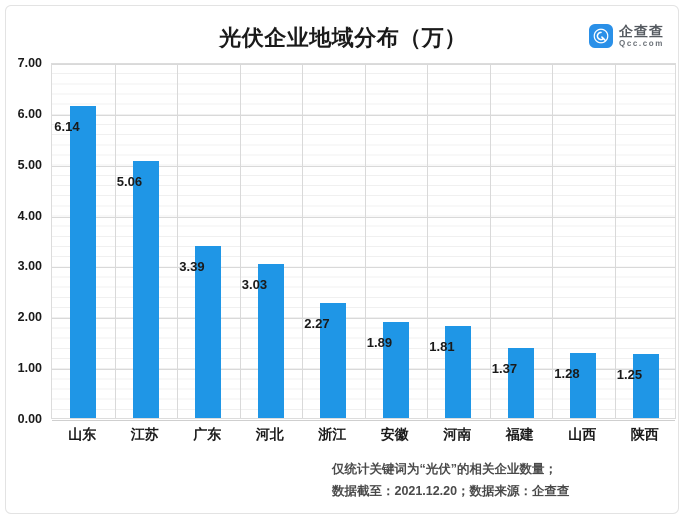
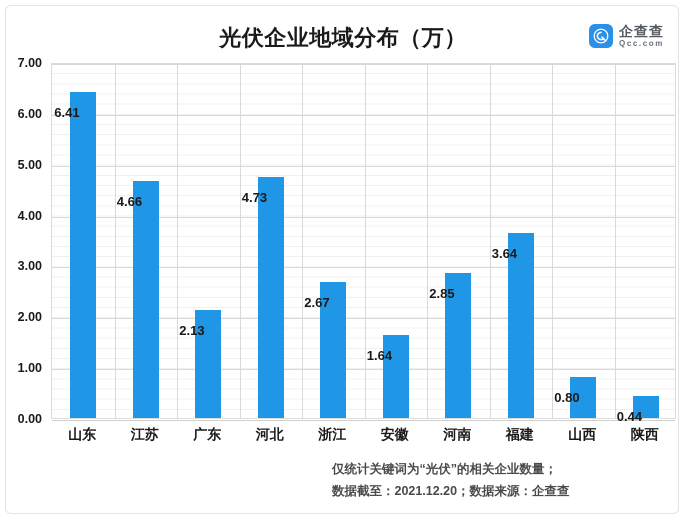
山东: 6.14 -> 6.41
江苏: 5.06 -> 4.66
广东: 3.39 -> 2.13
河北: 3.03 -> 4.73
浙江: 2.27 -> 2.67
安徽: 1.89 -> 1.64
河南: 1.81 -> 2.85
福建: 1.37 -> 3.64
山西: 1.28 -> 0.80
陕西: 1.25 -> 0.44
